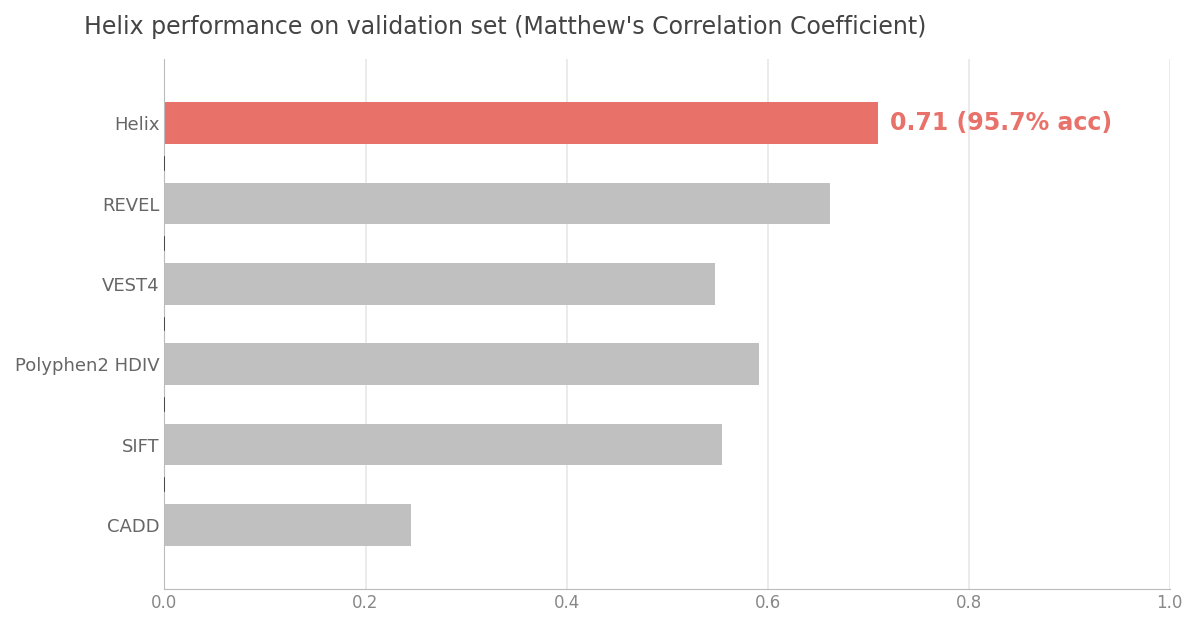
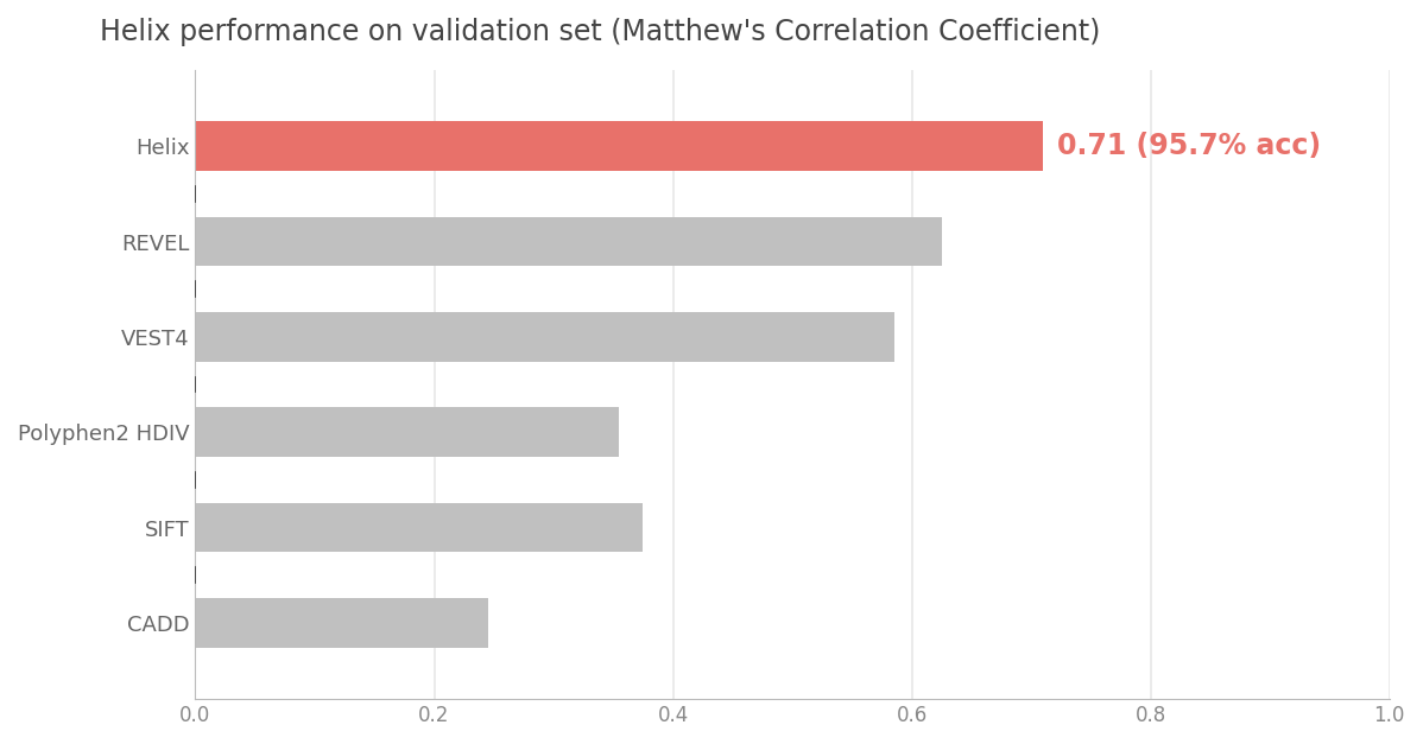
REVEL: 0.662 -> 0.625
VEST4: 0.548 -> 0.585
Polyphen2 HDIV: 0.591 -> 0.355
SIFT: 0.555 -> 0.375
